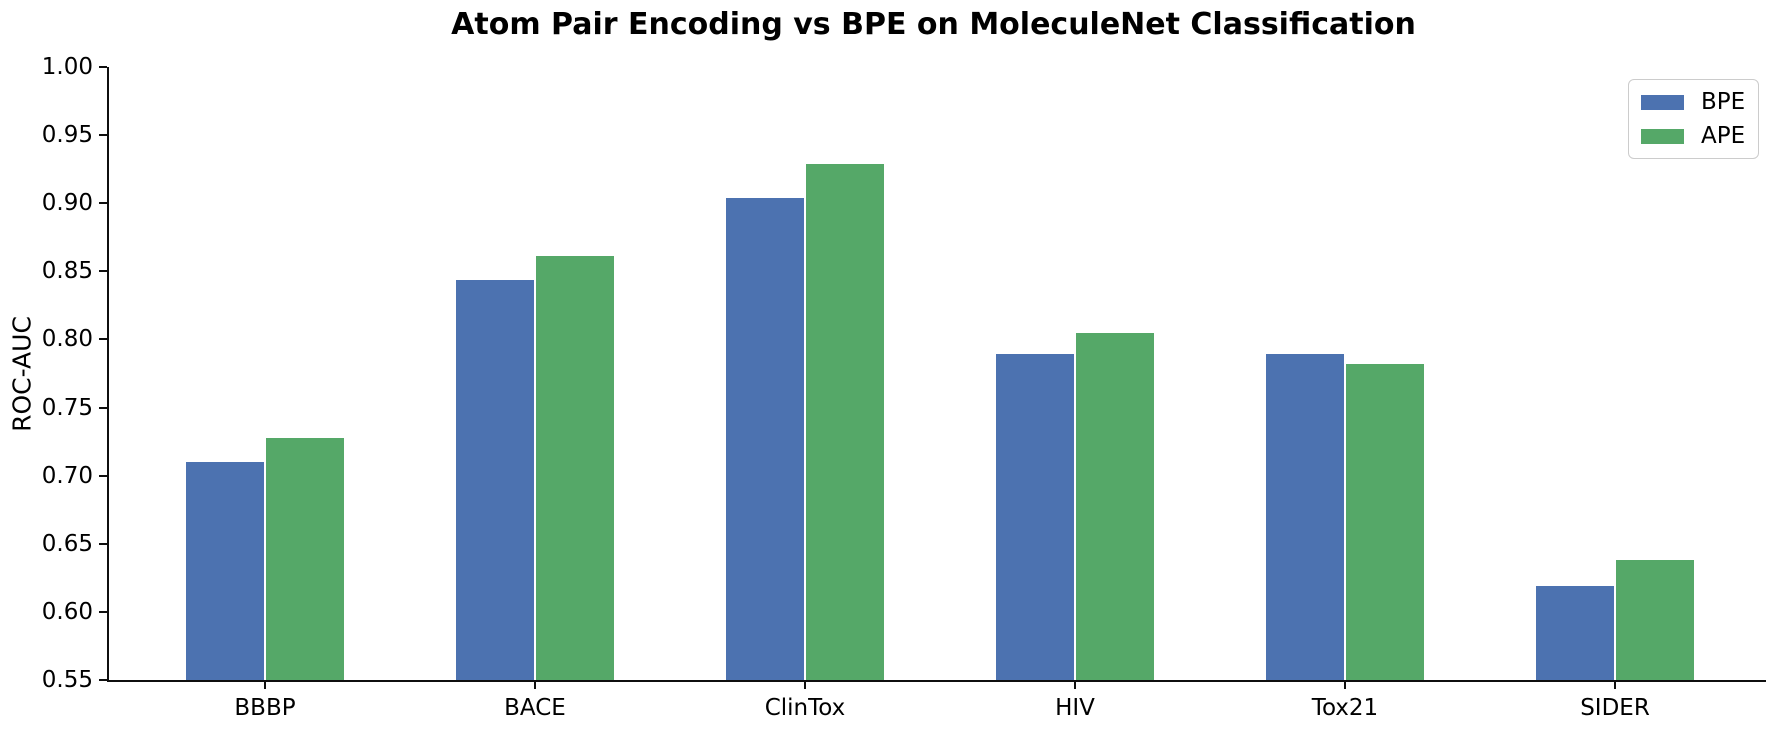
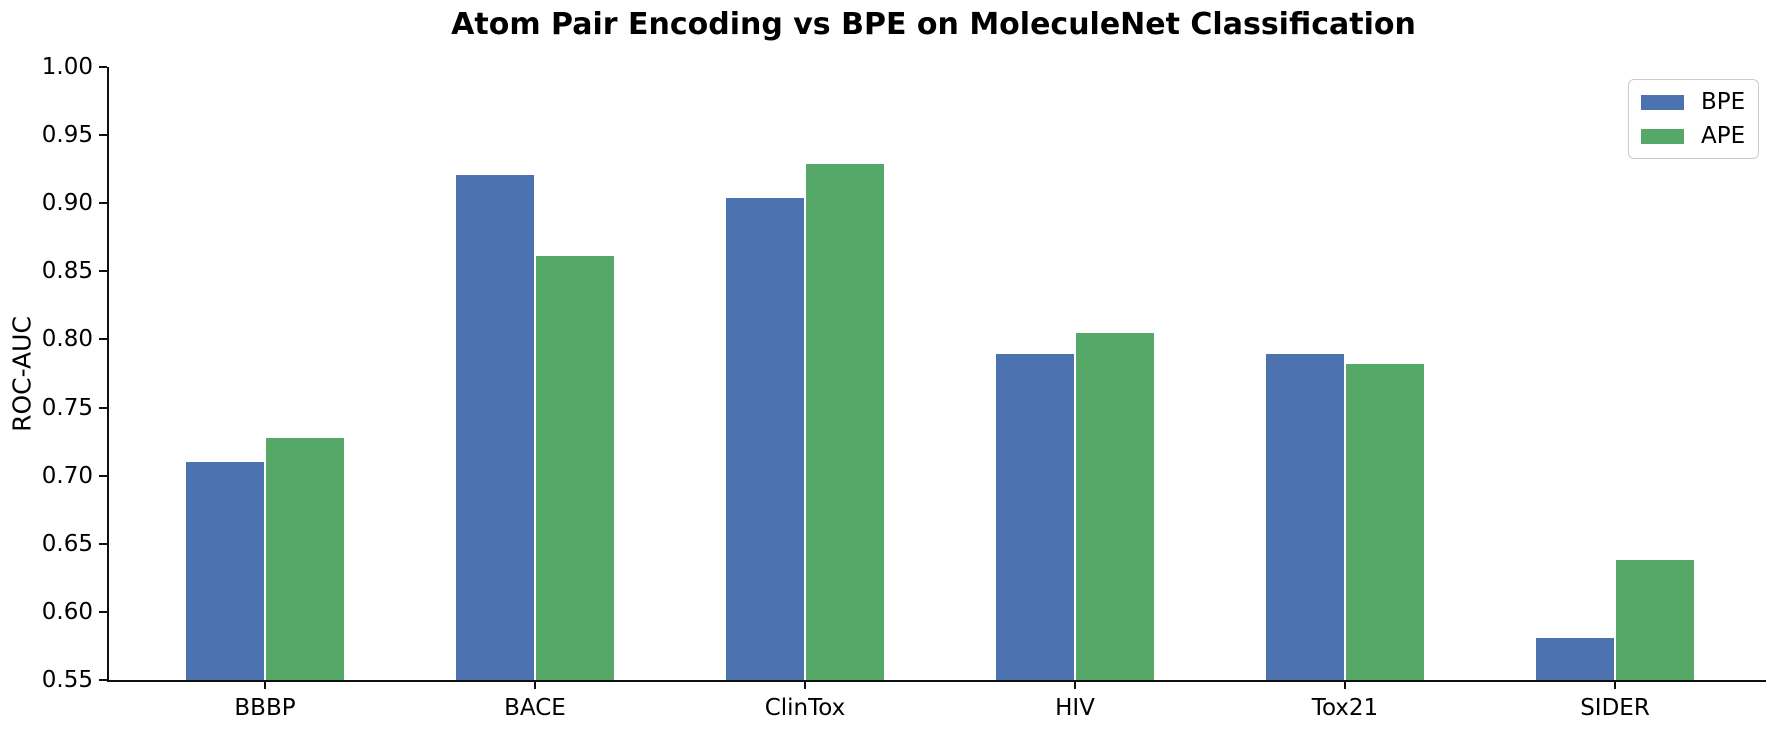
BPE/BACE: 0.844 -> 0.921
BPE/SIDER: 0.619 -> 0.581
